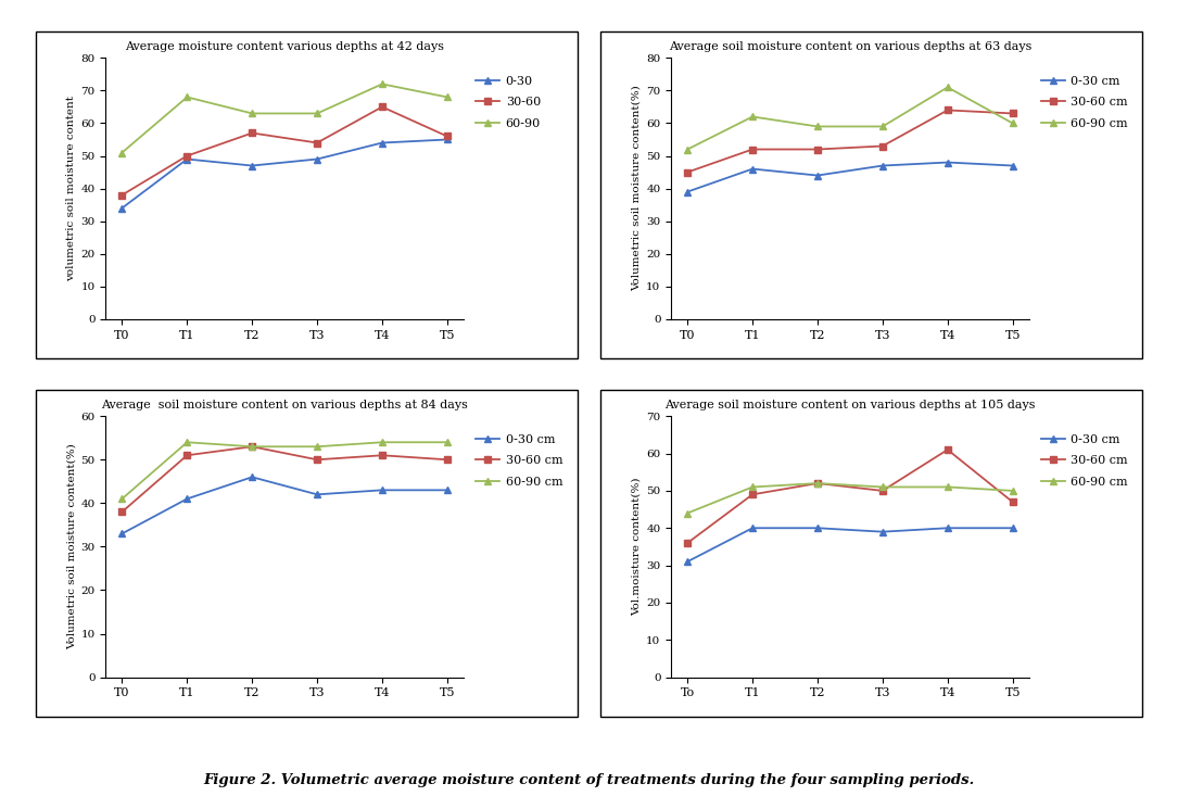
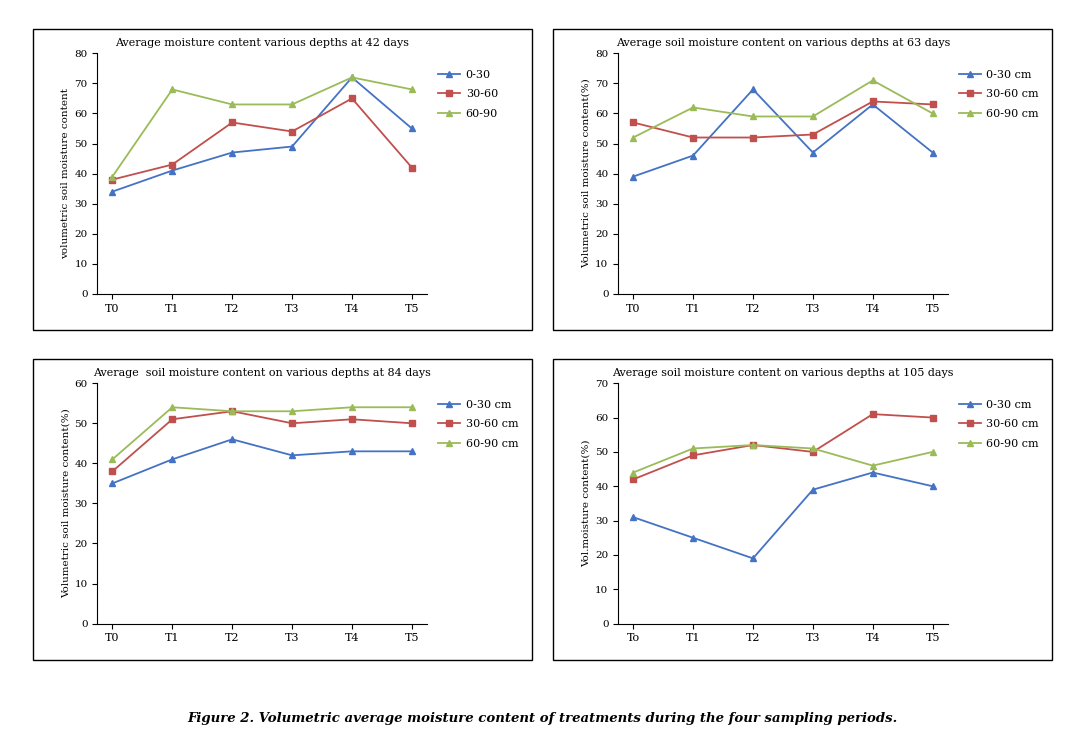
Average moisture content various depths at 42 days/60-90/T0: 51 -> 39
Average moisture content various depths at 42 days/0-30/T1: 49 -> 41
Average moisture content various depths at 42 days/30-60/T1: 50 -> 43
Average moisture content various depths at 42 days/0-30/T4: 54 -> 72
Average moisture content various depths at 42 days/30-60/T5: 56 -> 42
Average soil moisture content on various depths at 63 days/30-60 cm/T0: 45 -> 57
Average soil moisture content on various depths at 63 days/0-30 cm/T2: 44 -> 68
Average soil moisture content on various depths at 63 days/0-30 cm/T4: 48 -> 63
Average soil moisture content on various depths at 84 days/0-30 cm/T0: 33 -> 35
Average soil moisture content on various depths at 105 days/30-60 cm/To: 36 -> 42
Average soil moisture content on various depths at 105 days/0-30 cm/T1: 40 -> 25
Average soil moisture content on various depths at 105 days/0-30 cm/T2: 40 -> 19
Average soil moisture content on various depths at 105 days/0-30 cm/T4: 40 -> 44
Average soil moisture content on various depths at 105 days/60-90 cm/T4: 51 -> 46
Average soil moisture content on various depths at 105 days/30-60 cm/T5: 47 -> 60
